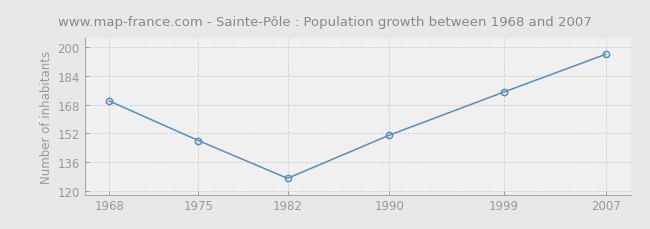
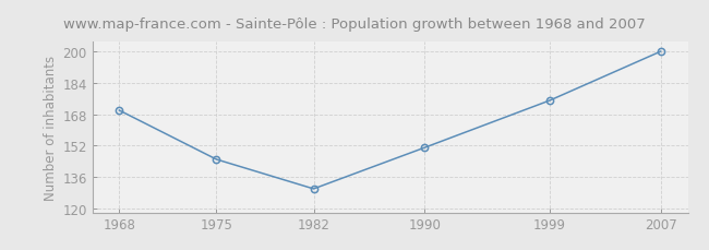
1975: 148 -> 145
1982: 127 -> 130
2007: 196 -> 200
